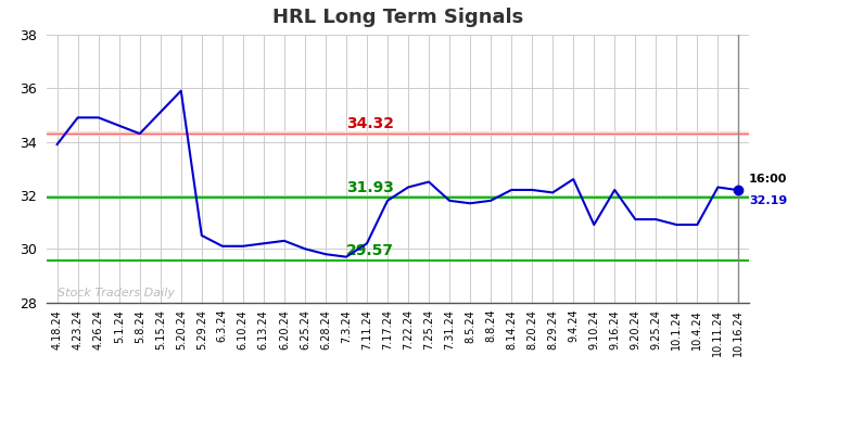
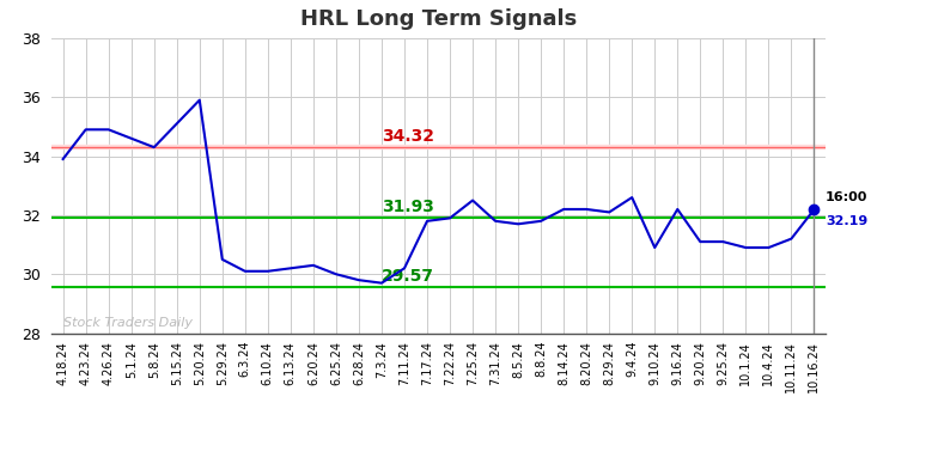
7.22.24: 32.30 -> 31.90
10.11.24: 32.30 -> 31.20
